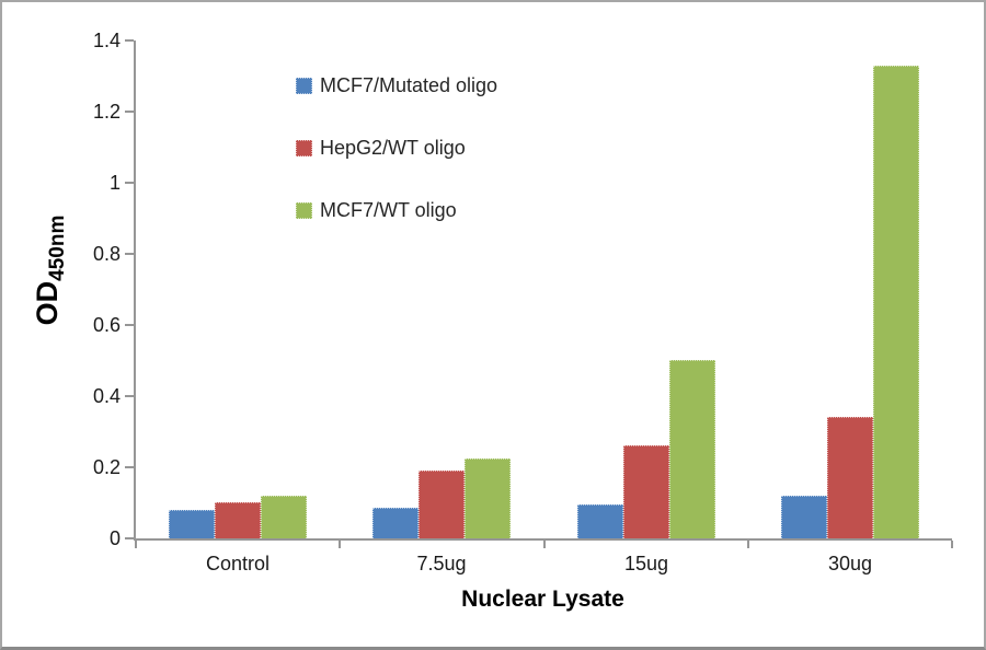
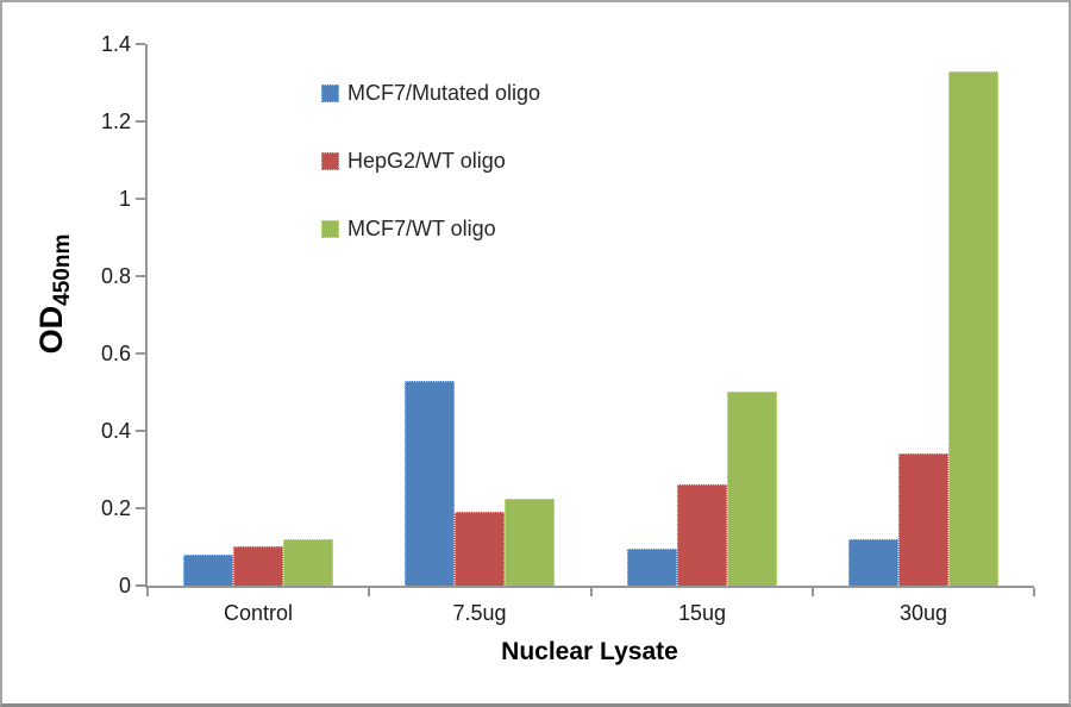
MCF7/Mutated oligo/7.5ug: 0.09 -> 0.53
